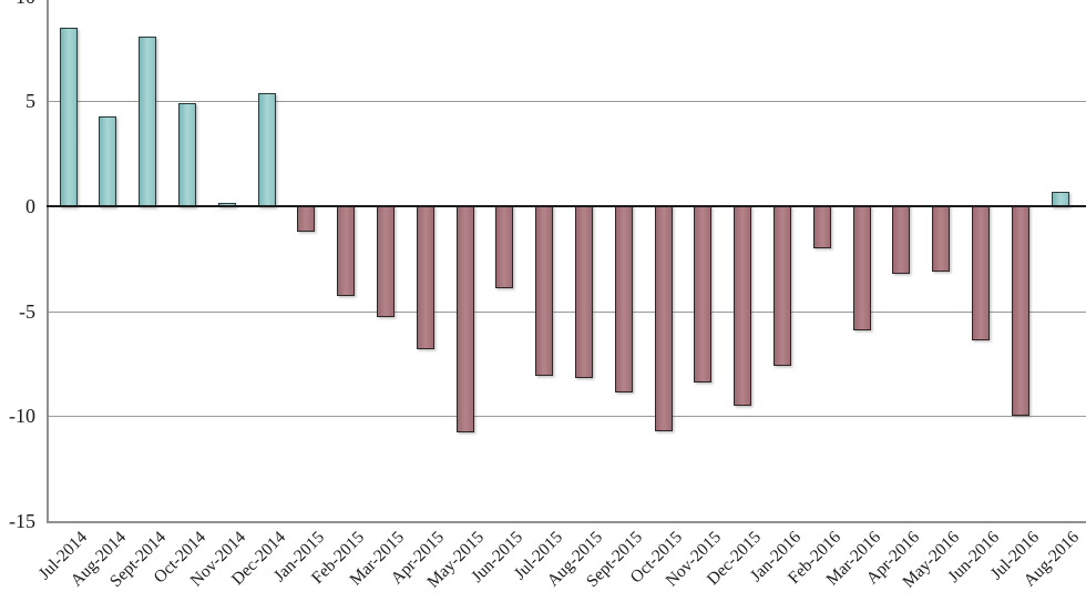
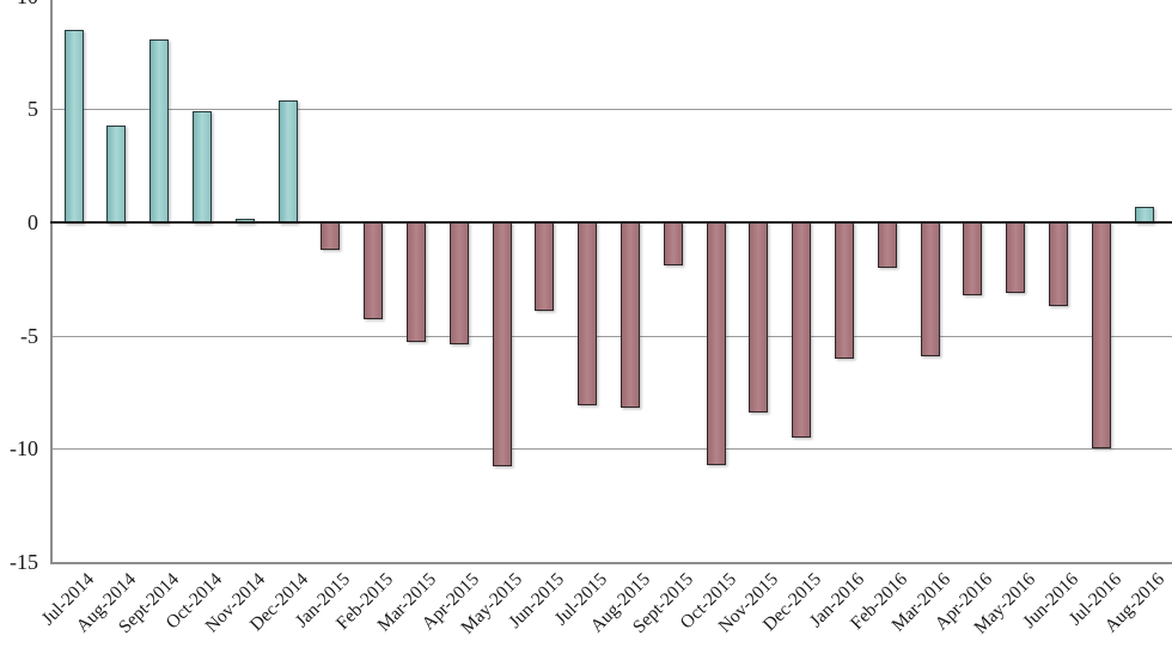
Apr-2015: -6.8 -> -5.4
Sept-2015: -8.9 -> -1.9
Jan-2016: -7.6 -> -6.0
Jun-2016: -6.4 -> -3.7
